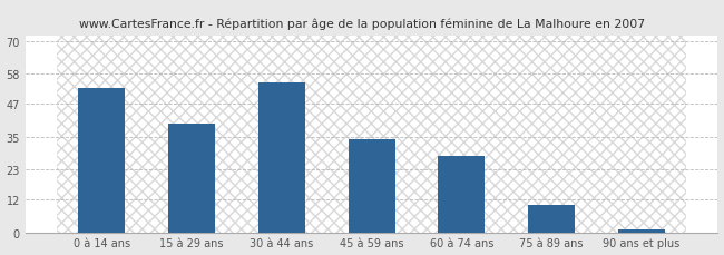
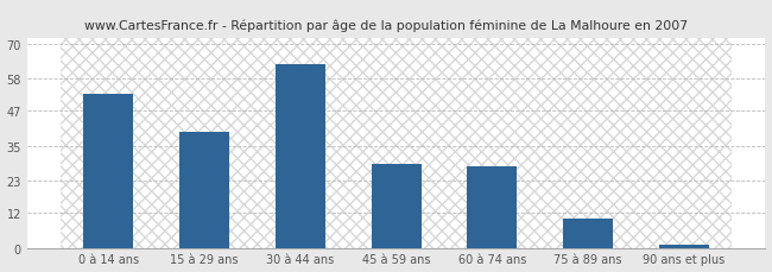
30 à 44 ans: 55 -> 63
45 à 59 ans: 34 -> 29
